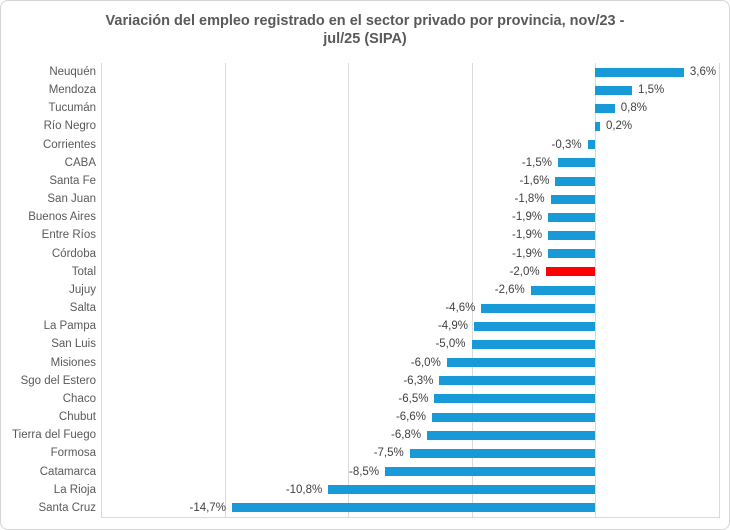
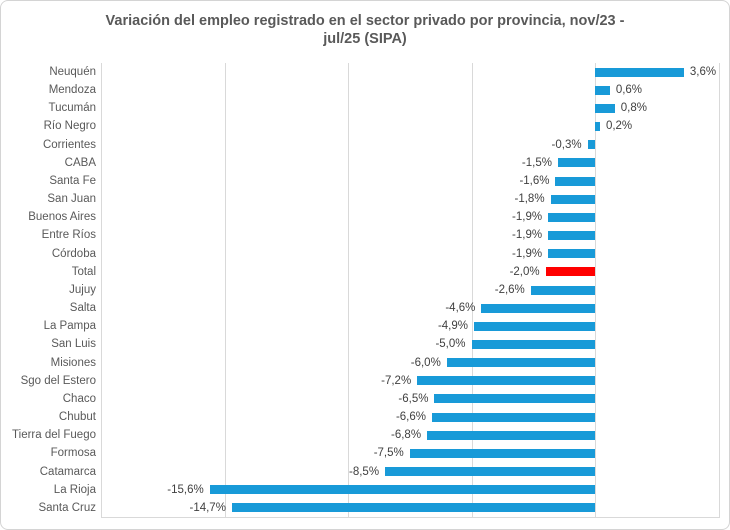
Mendoza: 1,5% -> 0,6%
Sgo del Estero: -6,3% -> -7,2%
La Rioja: -10,8% -> -15,6%
